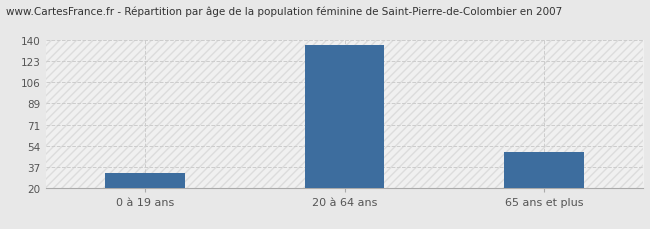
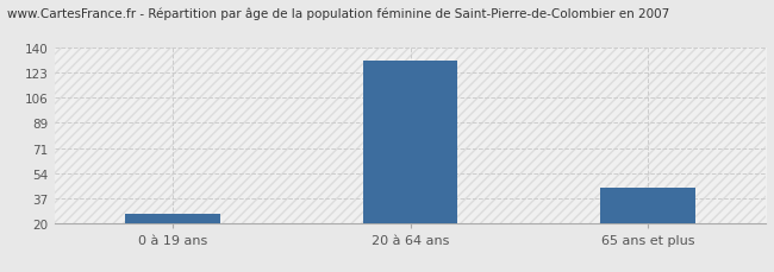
0 à 19 ans: 32 -> 26
20 à 64 ans: 136 -> 131
65 ans et plus: 49 -> 44
